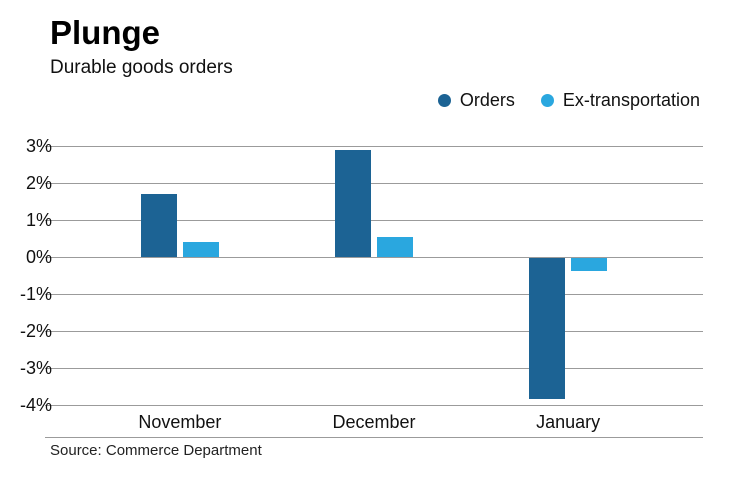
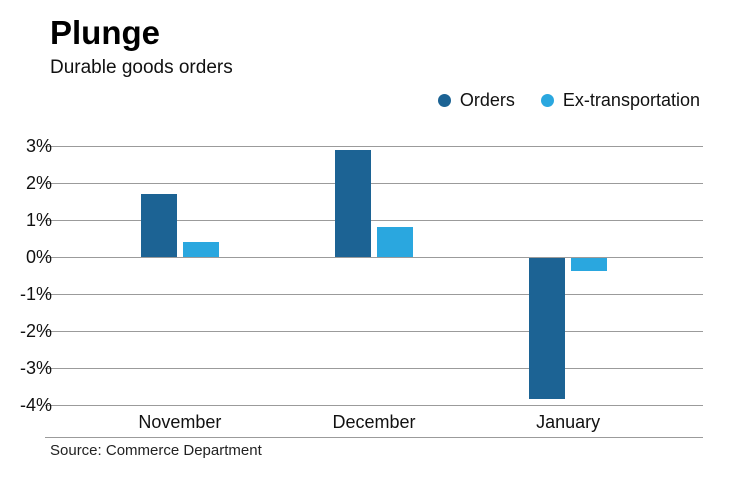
Ex-transportation/December: 0.6% -> 0.8%
